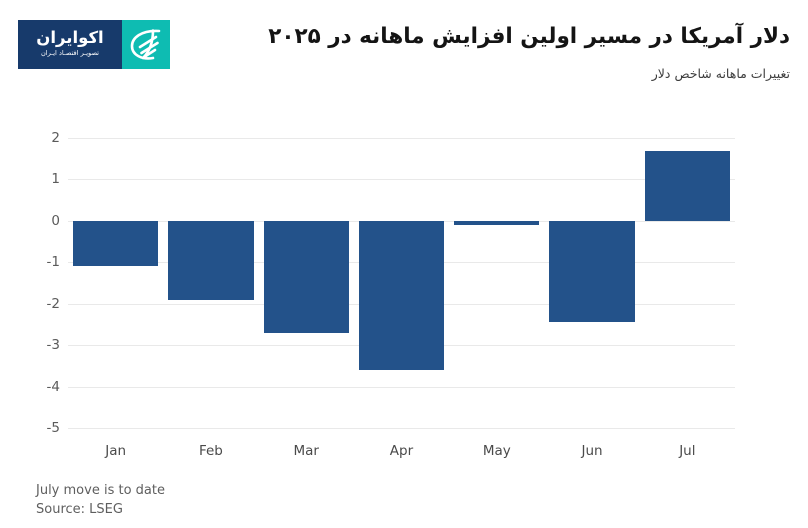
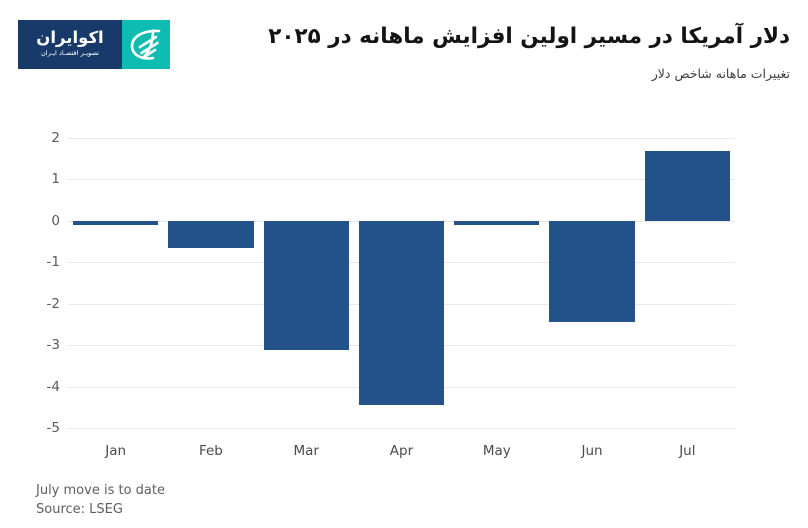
Jan: -1.1 -> -0.1
Feb: -1.9 -> -0.7
Mar: -2.7 -> -3.1
Apr: -3.6 -> -4.5
